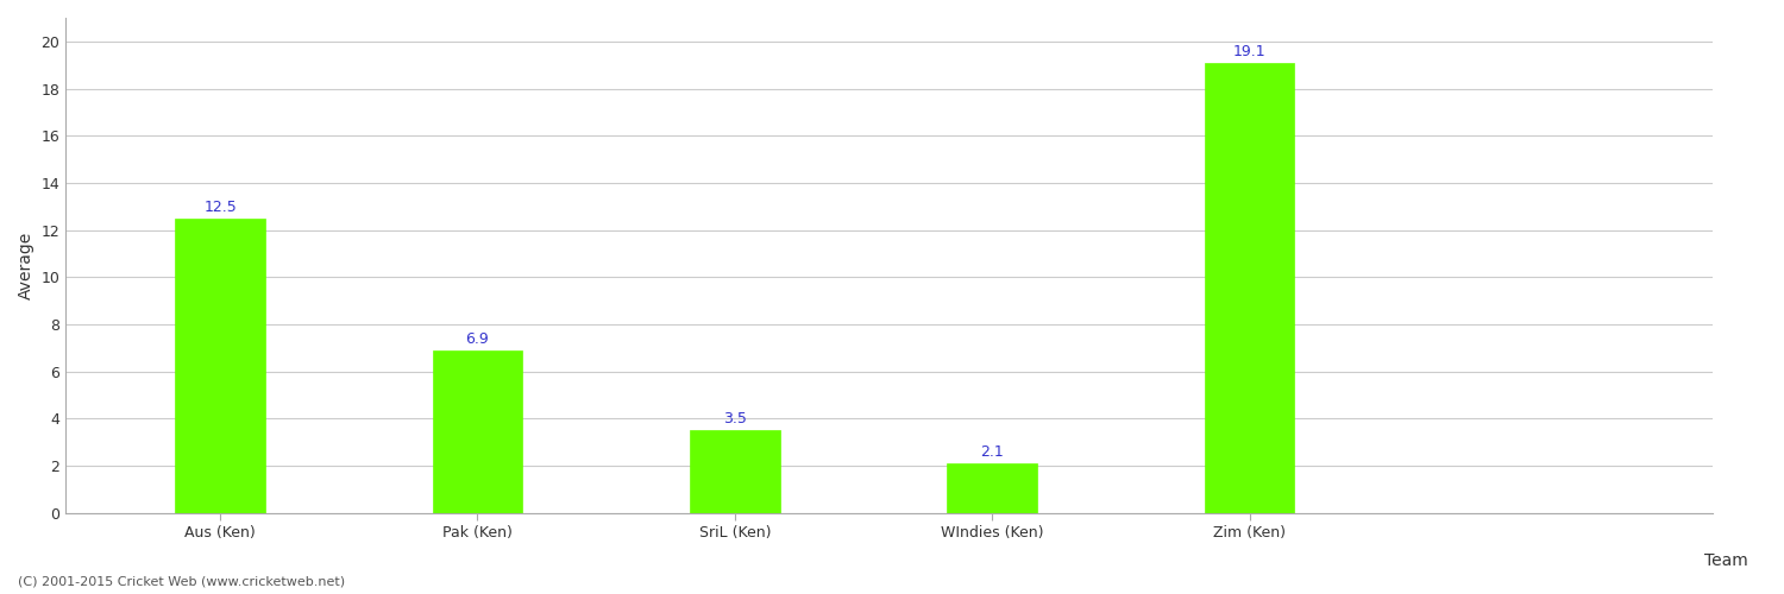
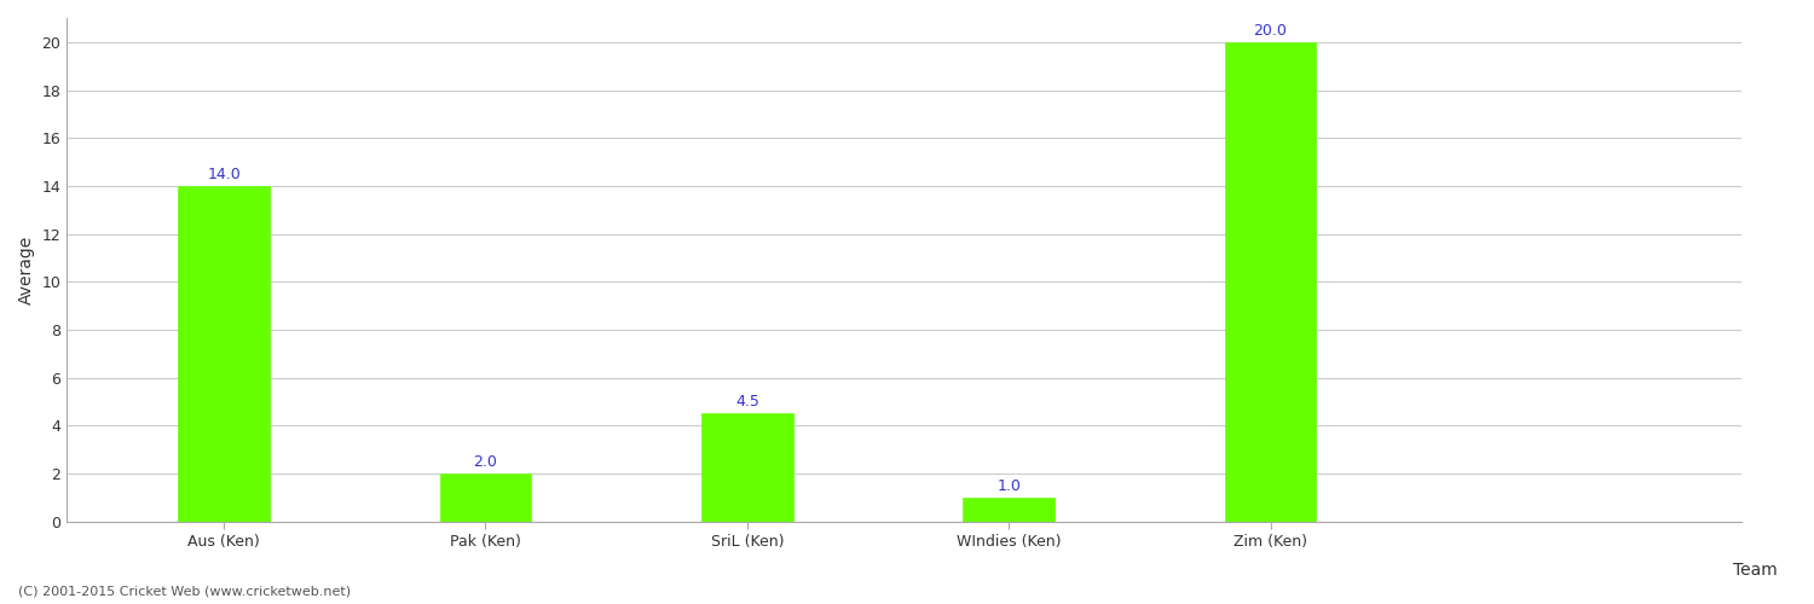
Aus (Ken): 12.5 -> 14.0
Pak (Ken): 6.9 -> 2.0
SriL (Ken): 3.5 -> 4.5
WIndies (Ken): 2.1 -> 1.0
Zim (Ken): 19.1 -> 20.0
